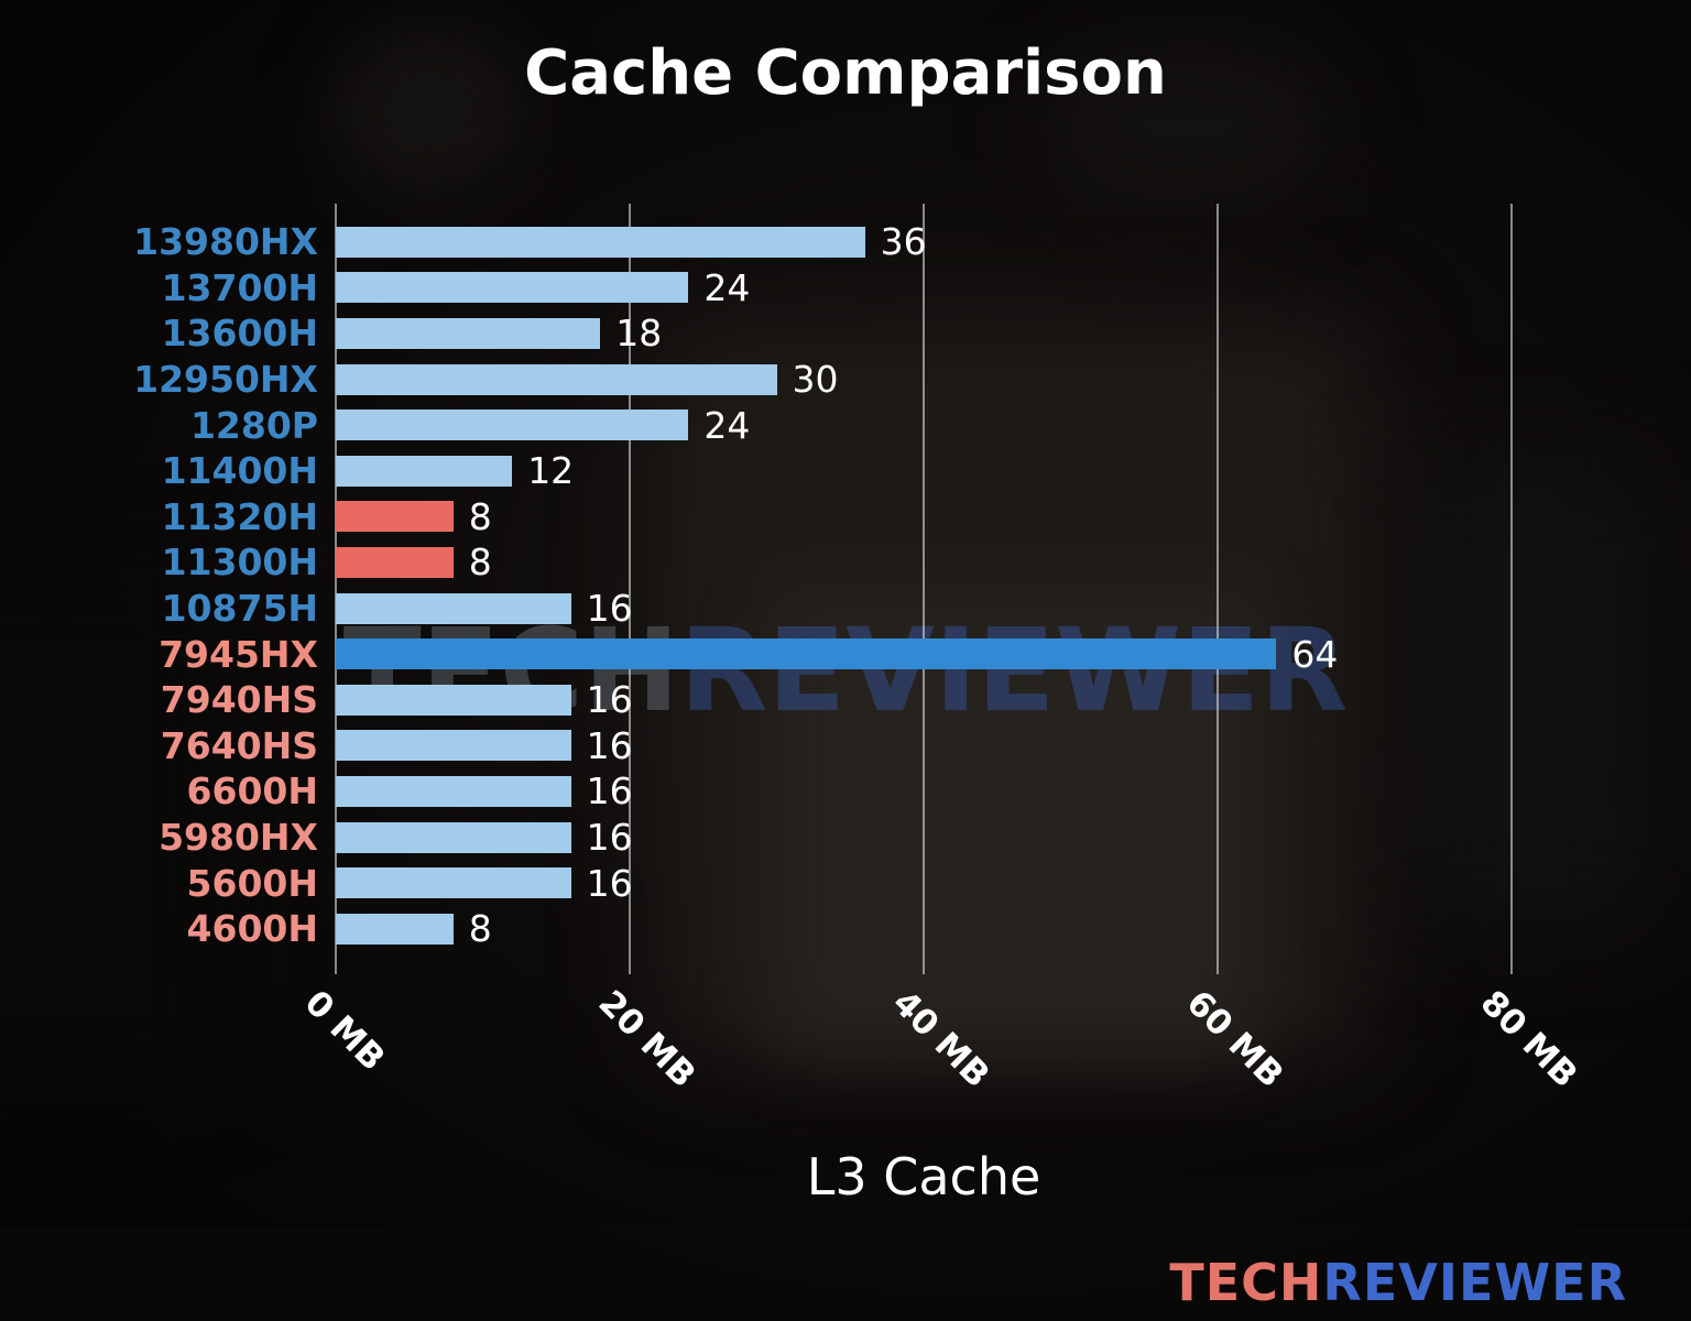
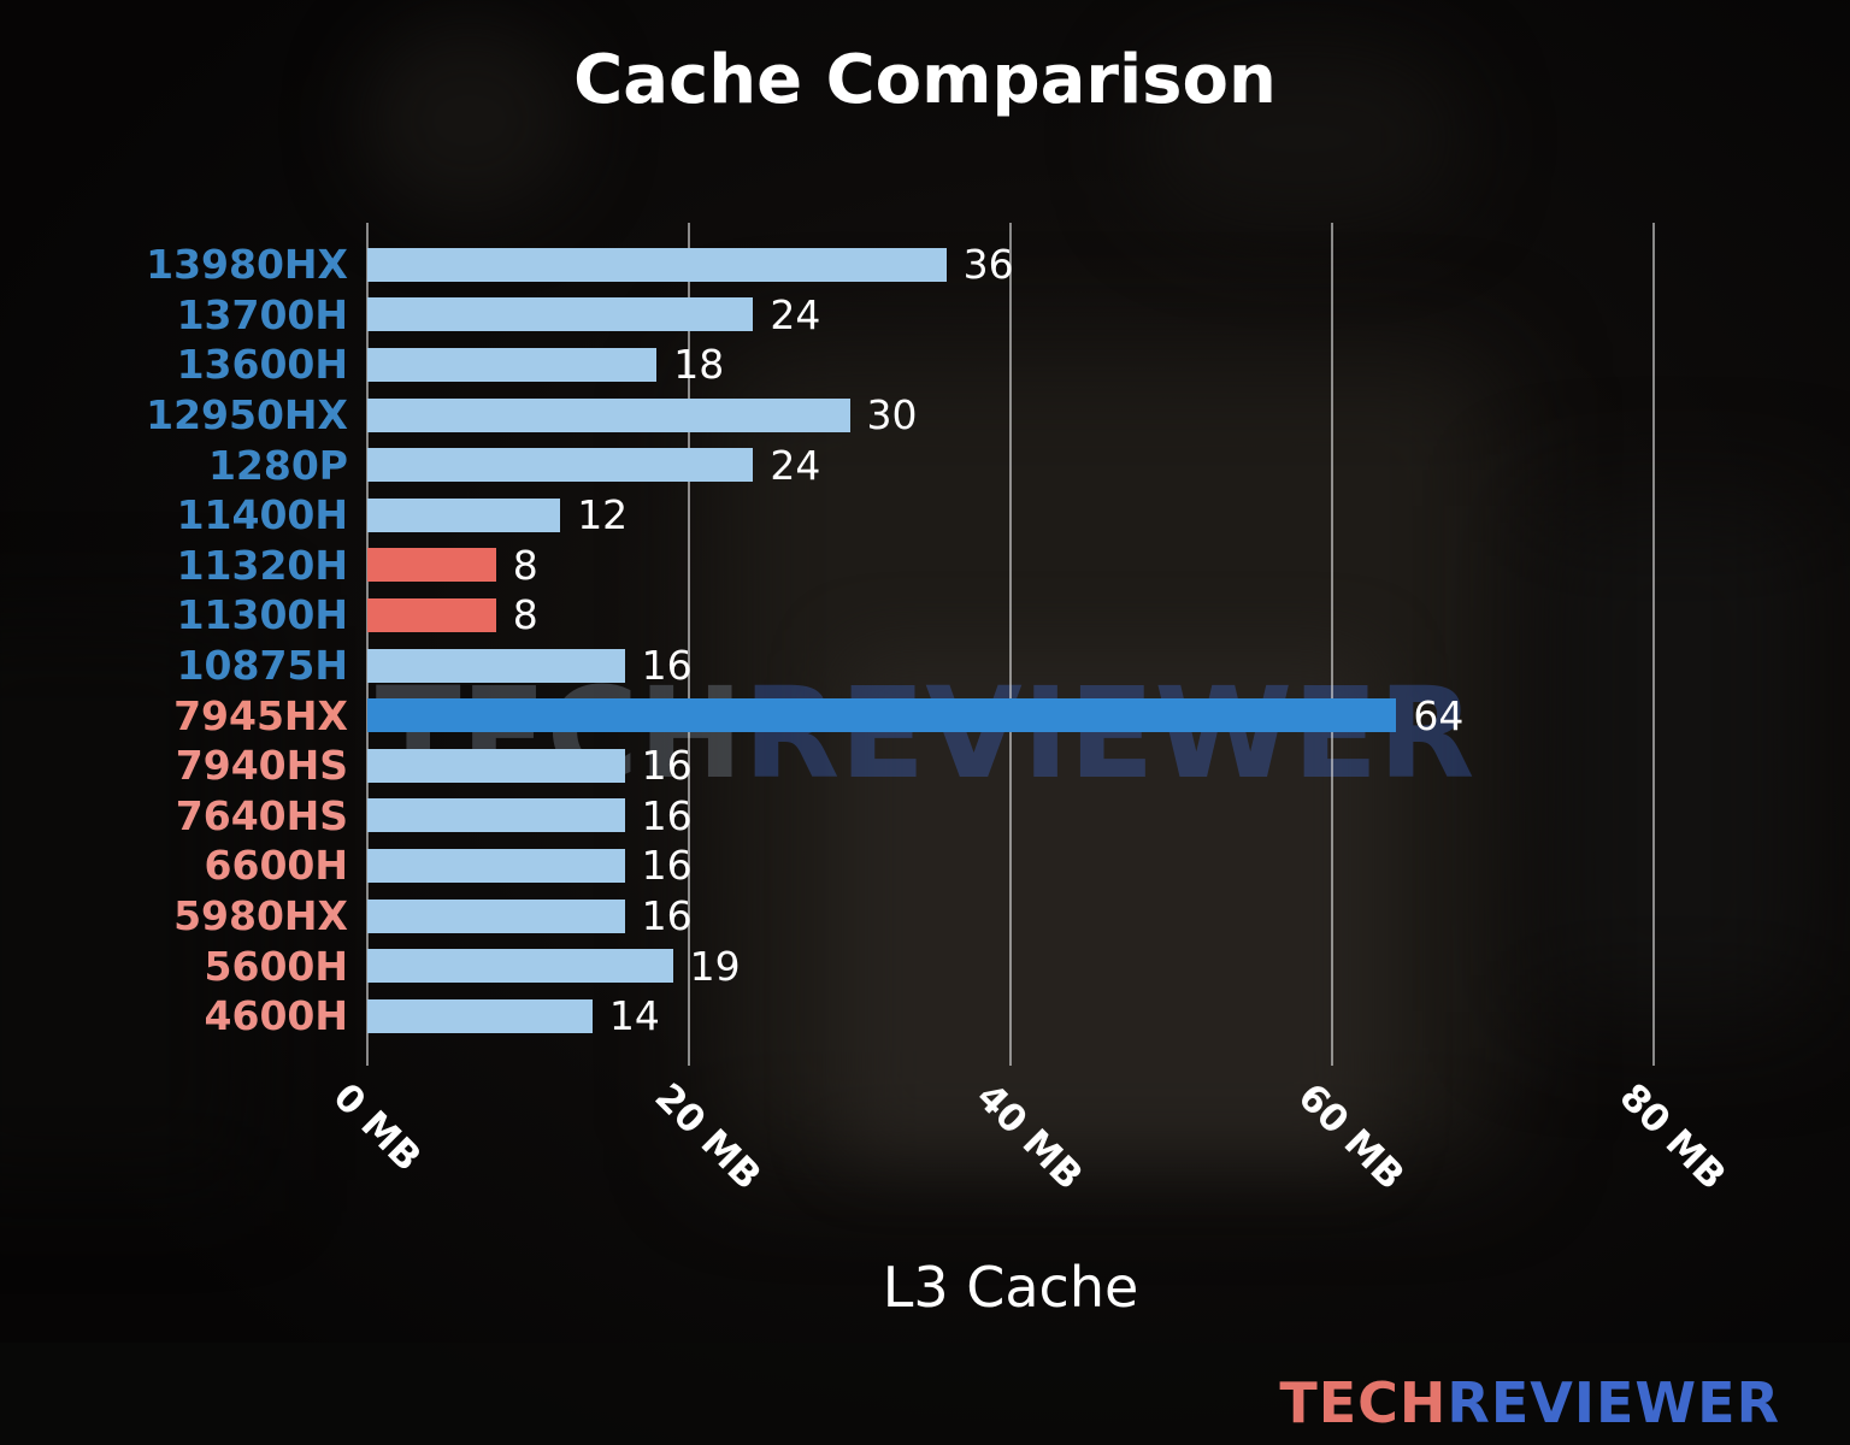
5600H: 16 -> 19
4600H: 8 -> 14
